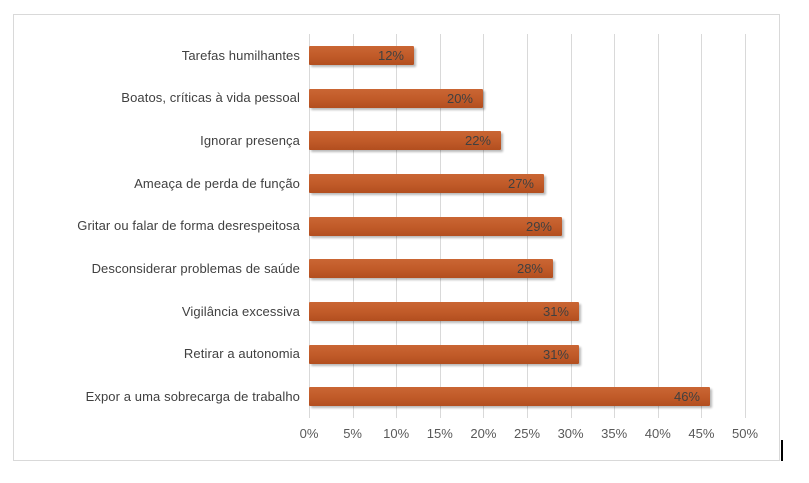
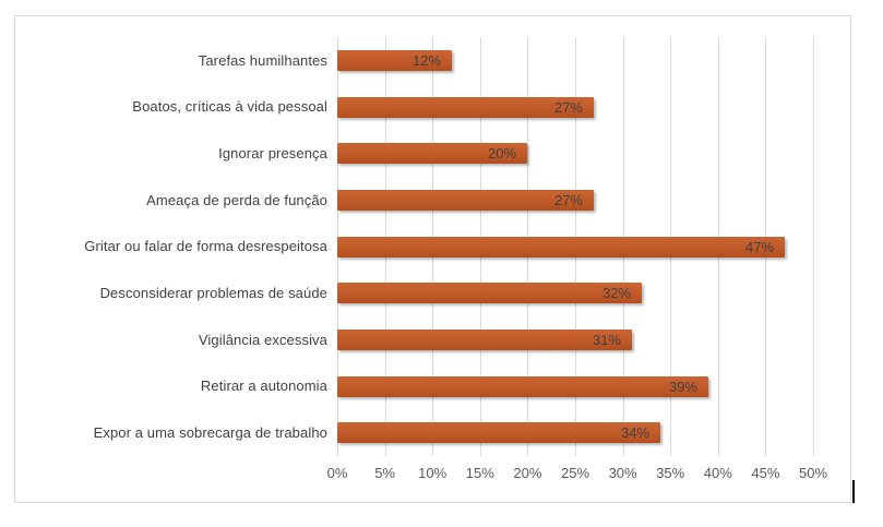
Boatos, críticas à vida pessoal: 20% -> 27%
Ignorar presença: 22% -> 20%
Gritar ou falar de forma desrespeitosa: 29% -> 47%
Desconsiderar problemas de saúde: 28% -> 32%
Retirar a autonomia: 31% -> 39%
Expor a uma sobrecarga de trabalho: 46% -> 34%
